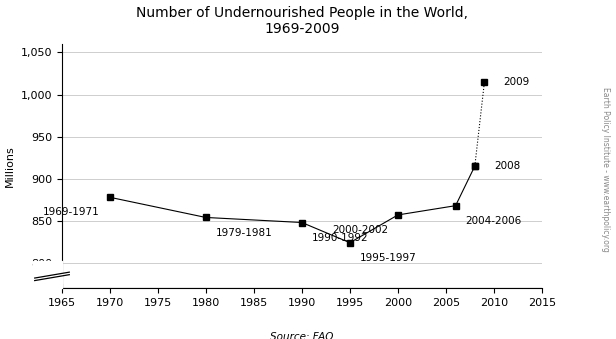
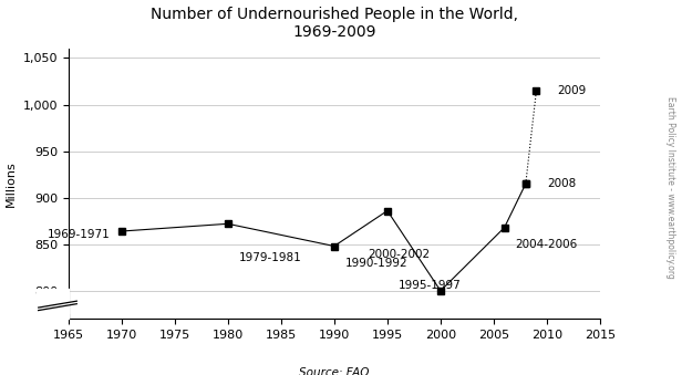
1970: 878 -> 864
1980: 854 -> 872
1995: 824 -> 886
2000: 857 -> 800
